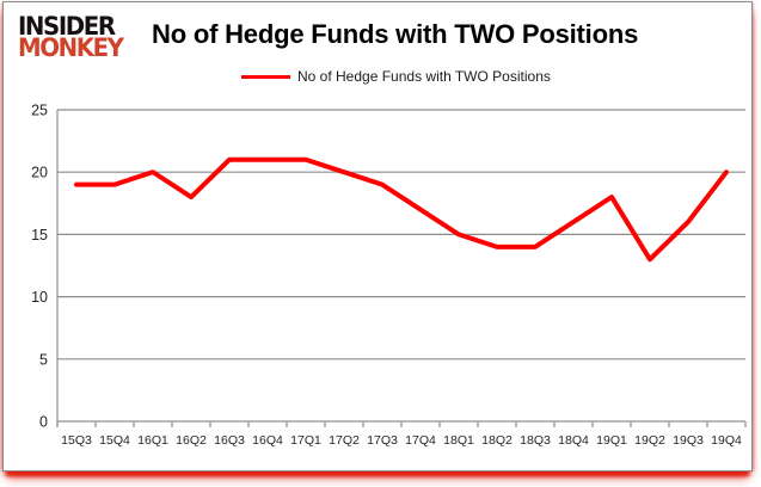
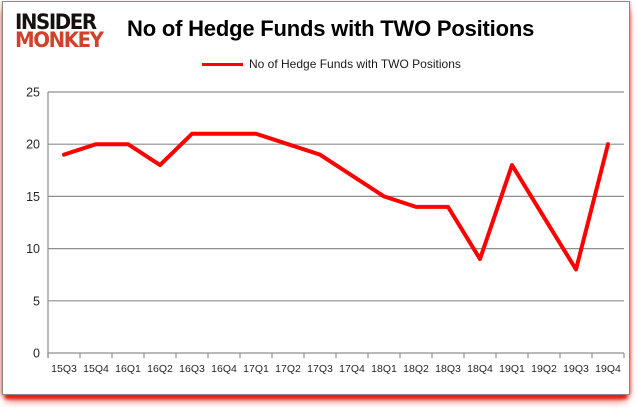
15Q4: 19 -> 20
18Q4: 16 -> 9
19Q3: 16 -> 8
